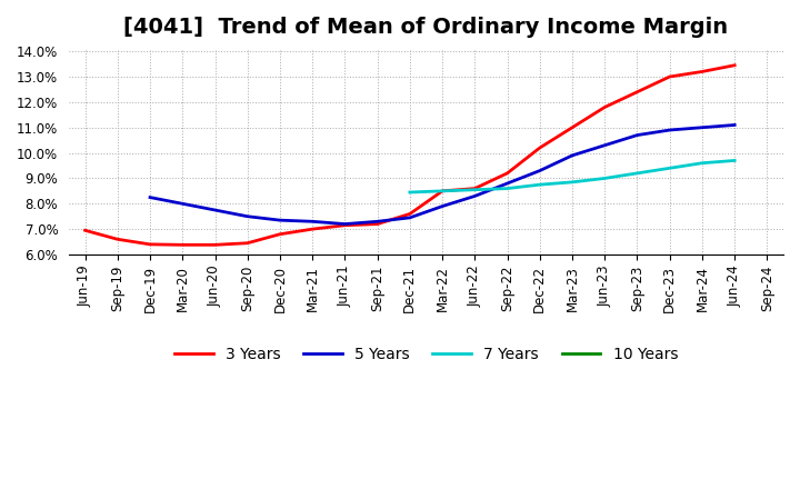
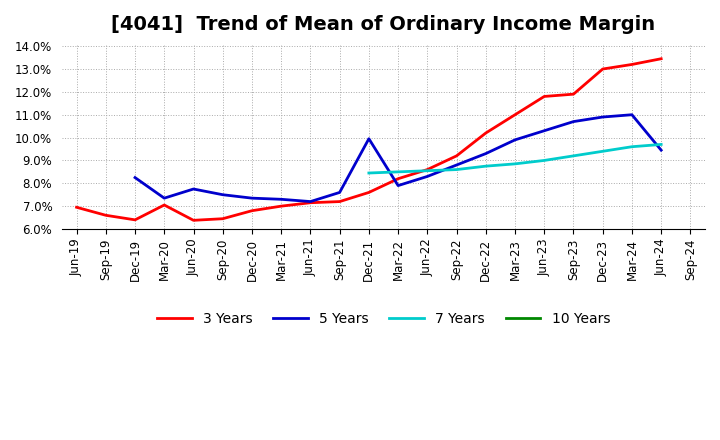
3 Years/Mar-20: 6.38% -> 7.05%
5 Years/Mar-20: 8.00% -> 7.35%
5 Years/Sep-21: 7.30% -> 7.60%
5 Years/Dec-21: 7.45% -> 9.95%
3 Years/Mar-22: 8.50% -> 8.20%
3 Years/Sep-23: 12.40% -> 11.90%
5 Years/Jun-24: 11.10% -> 9.45%
